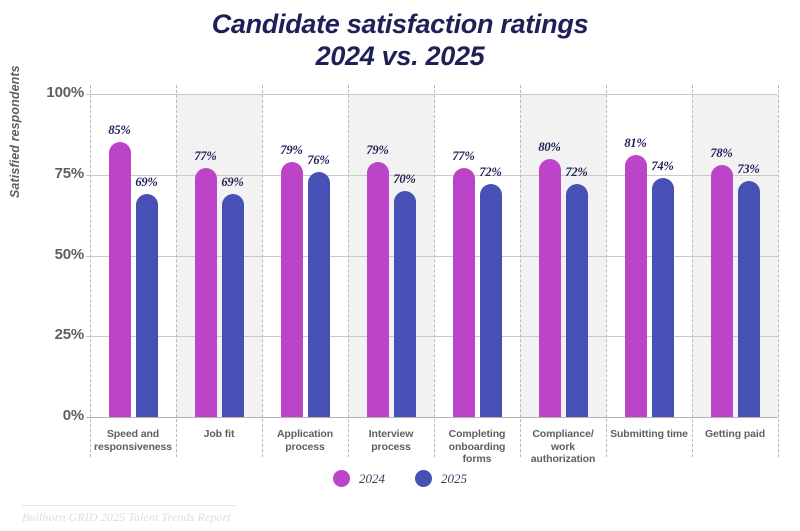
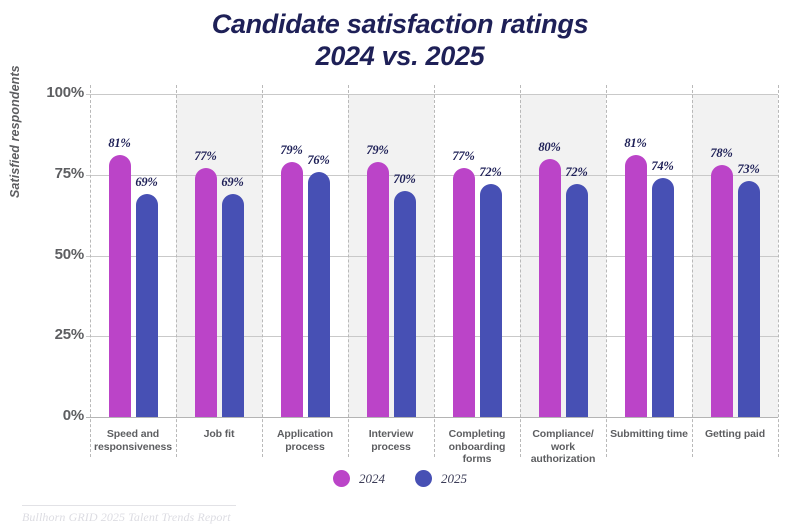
2024/Speed and responsiveness: 85% -> 81%
